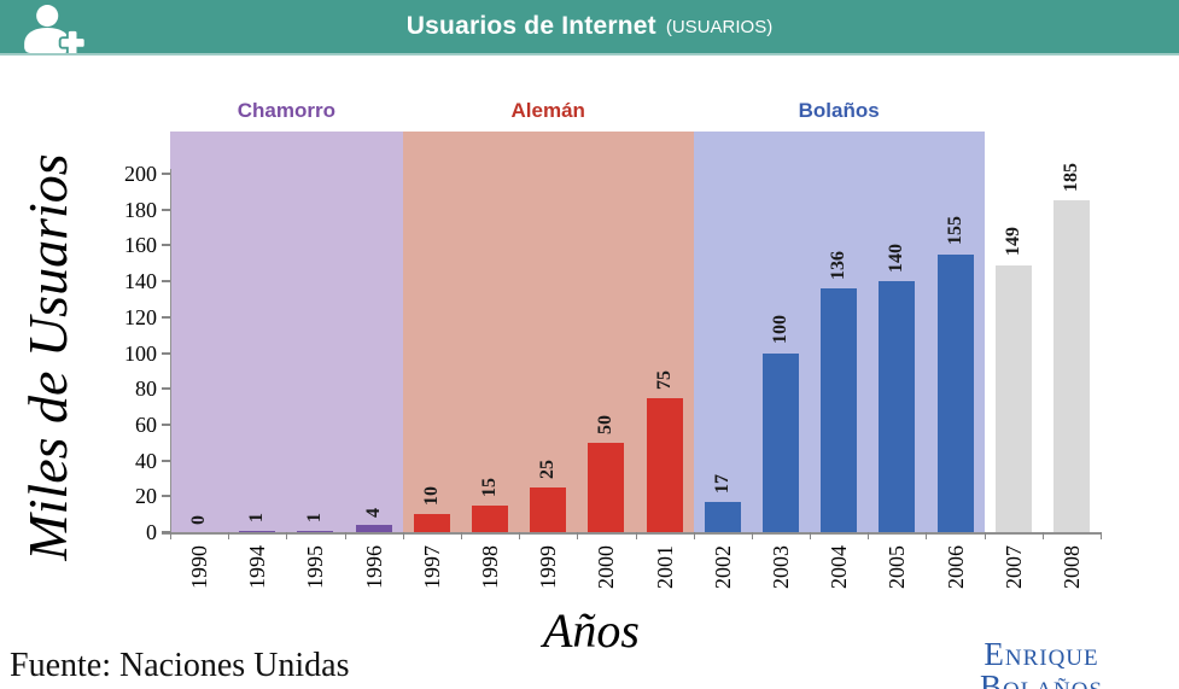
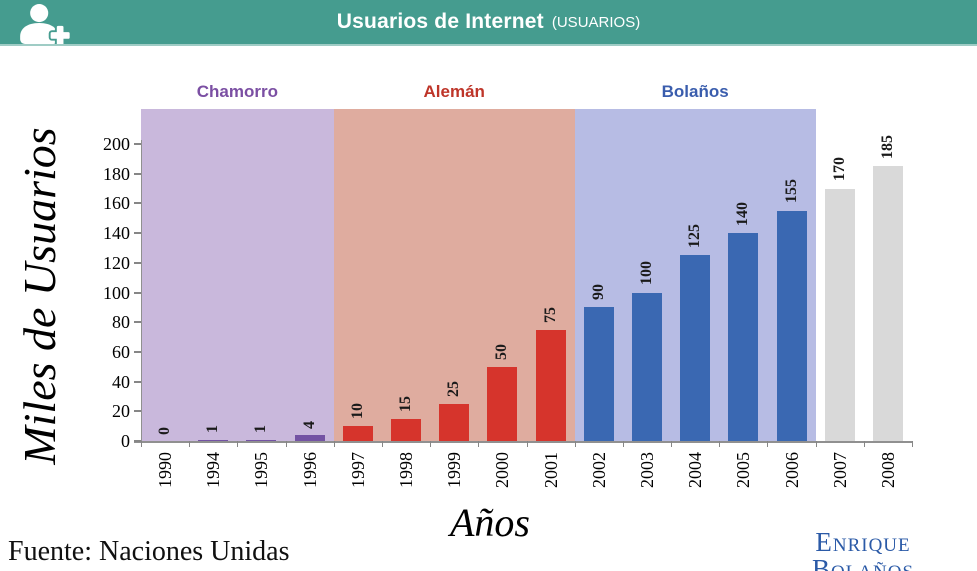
2002: 17 -> 90
2004: 136 -> 125
2007: 149 -> 170
